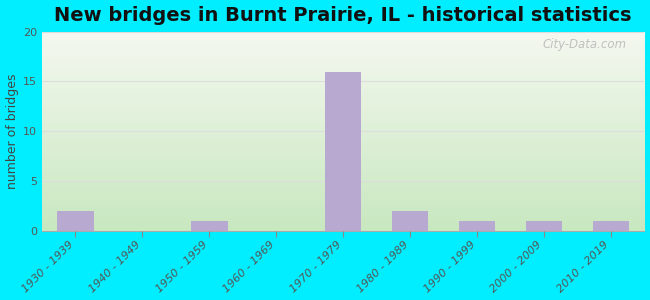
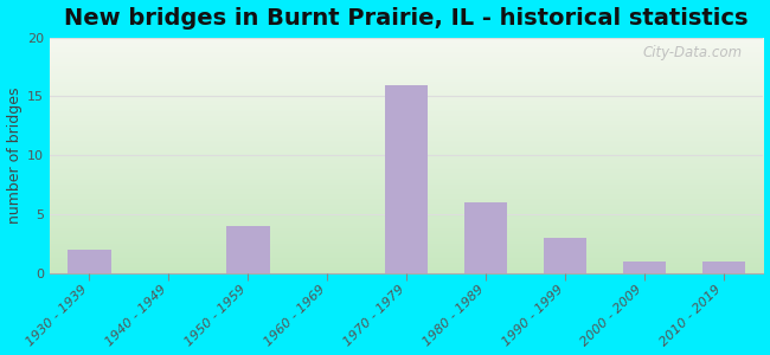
1950 - 1959: 1 -> 4
1980 - 1989: 2 -> 6
1990 - 1999: 1 -> 3
